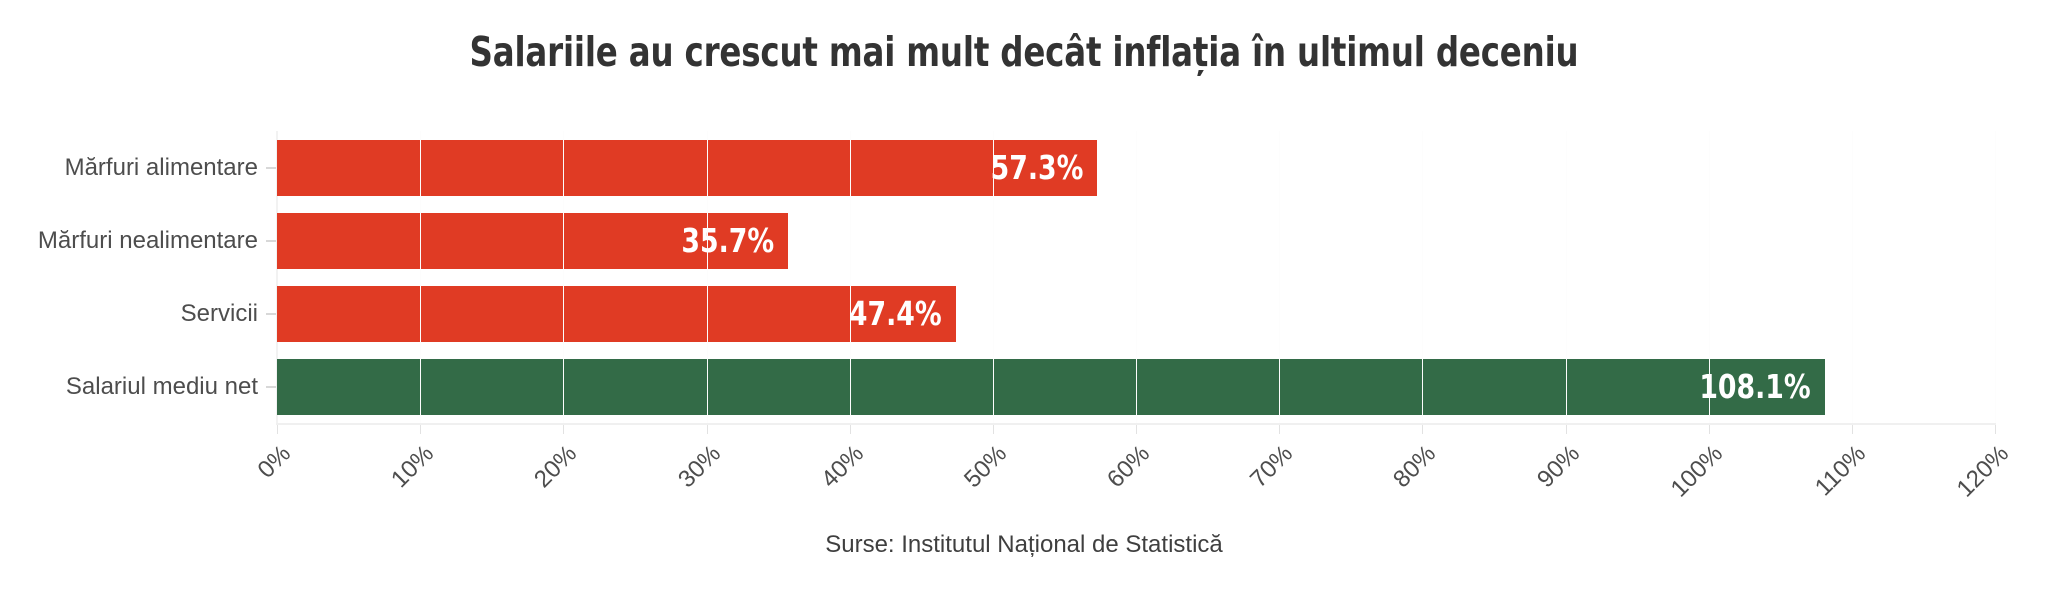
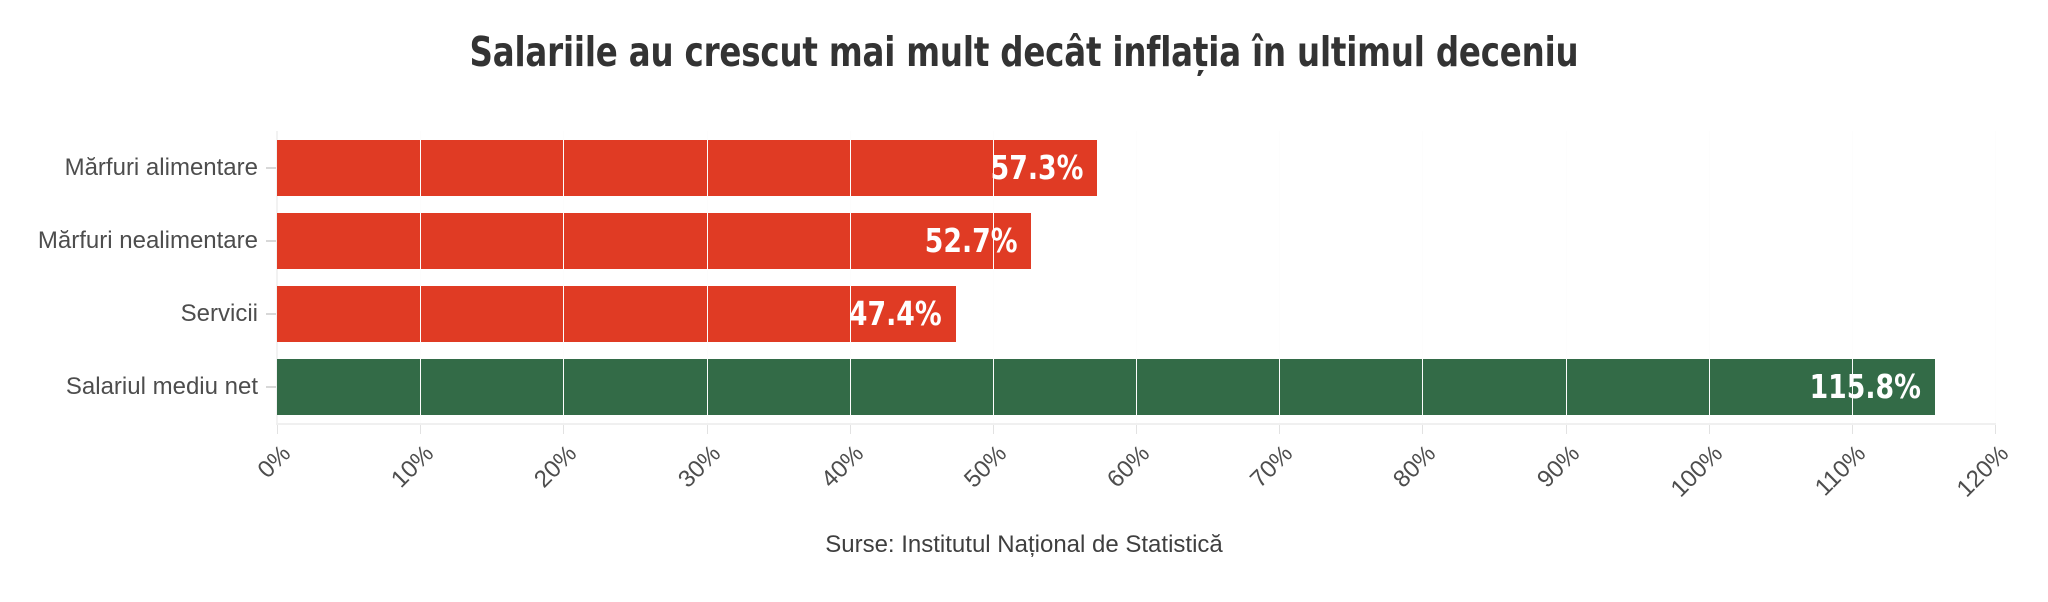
Mărfuri nealimentare: 35.7% -> 52.7%
Salariul mediu net: 108.1% -> 115.8%
